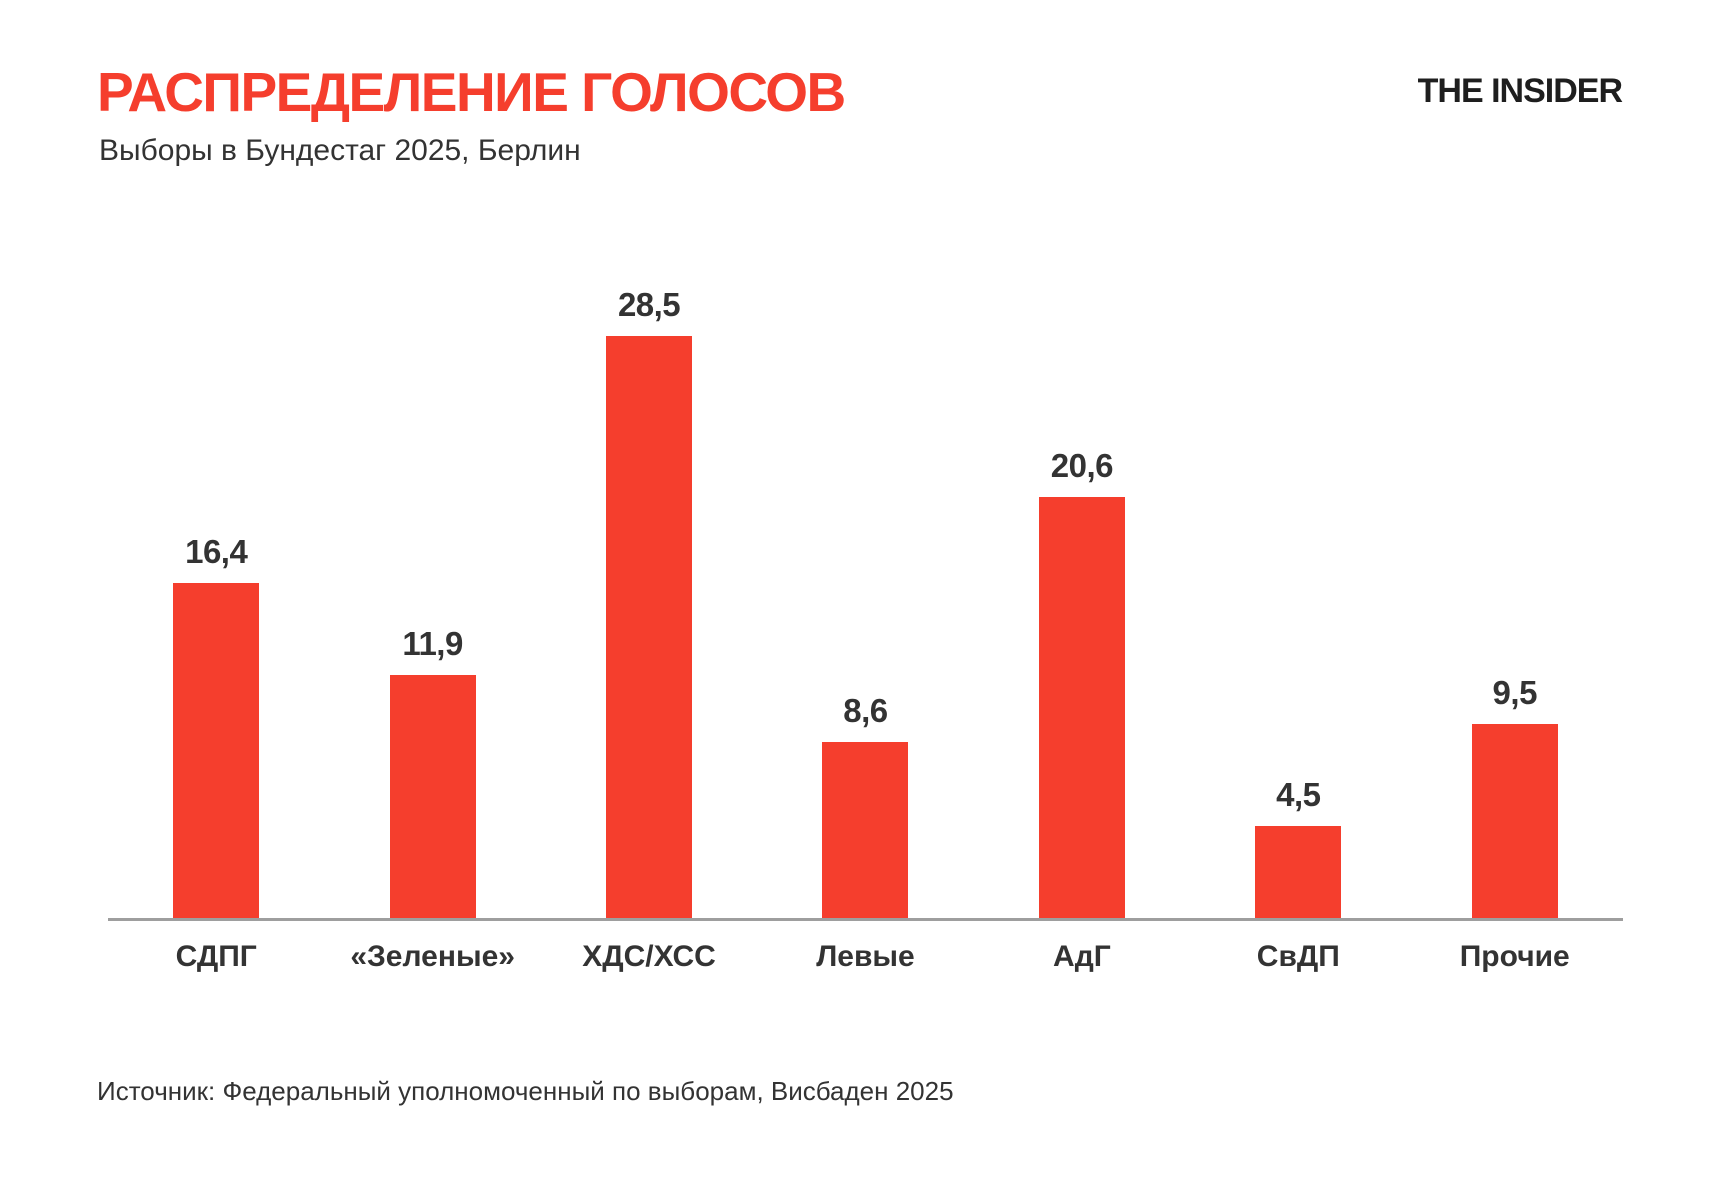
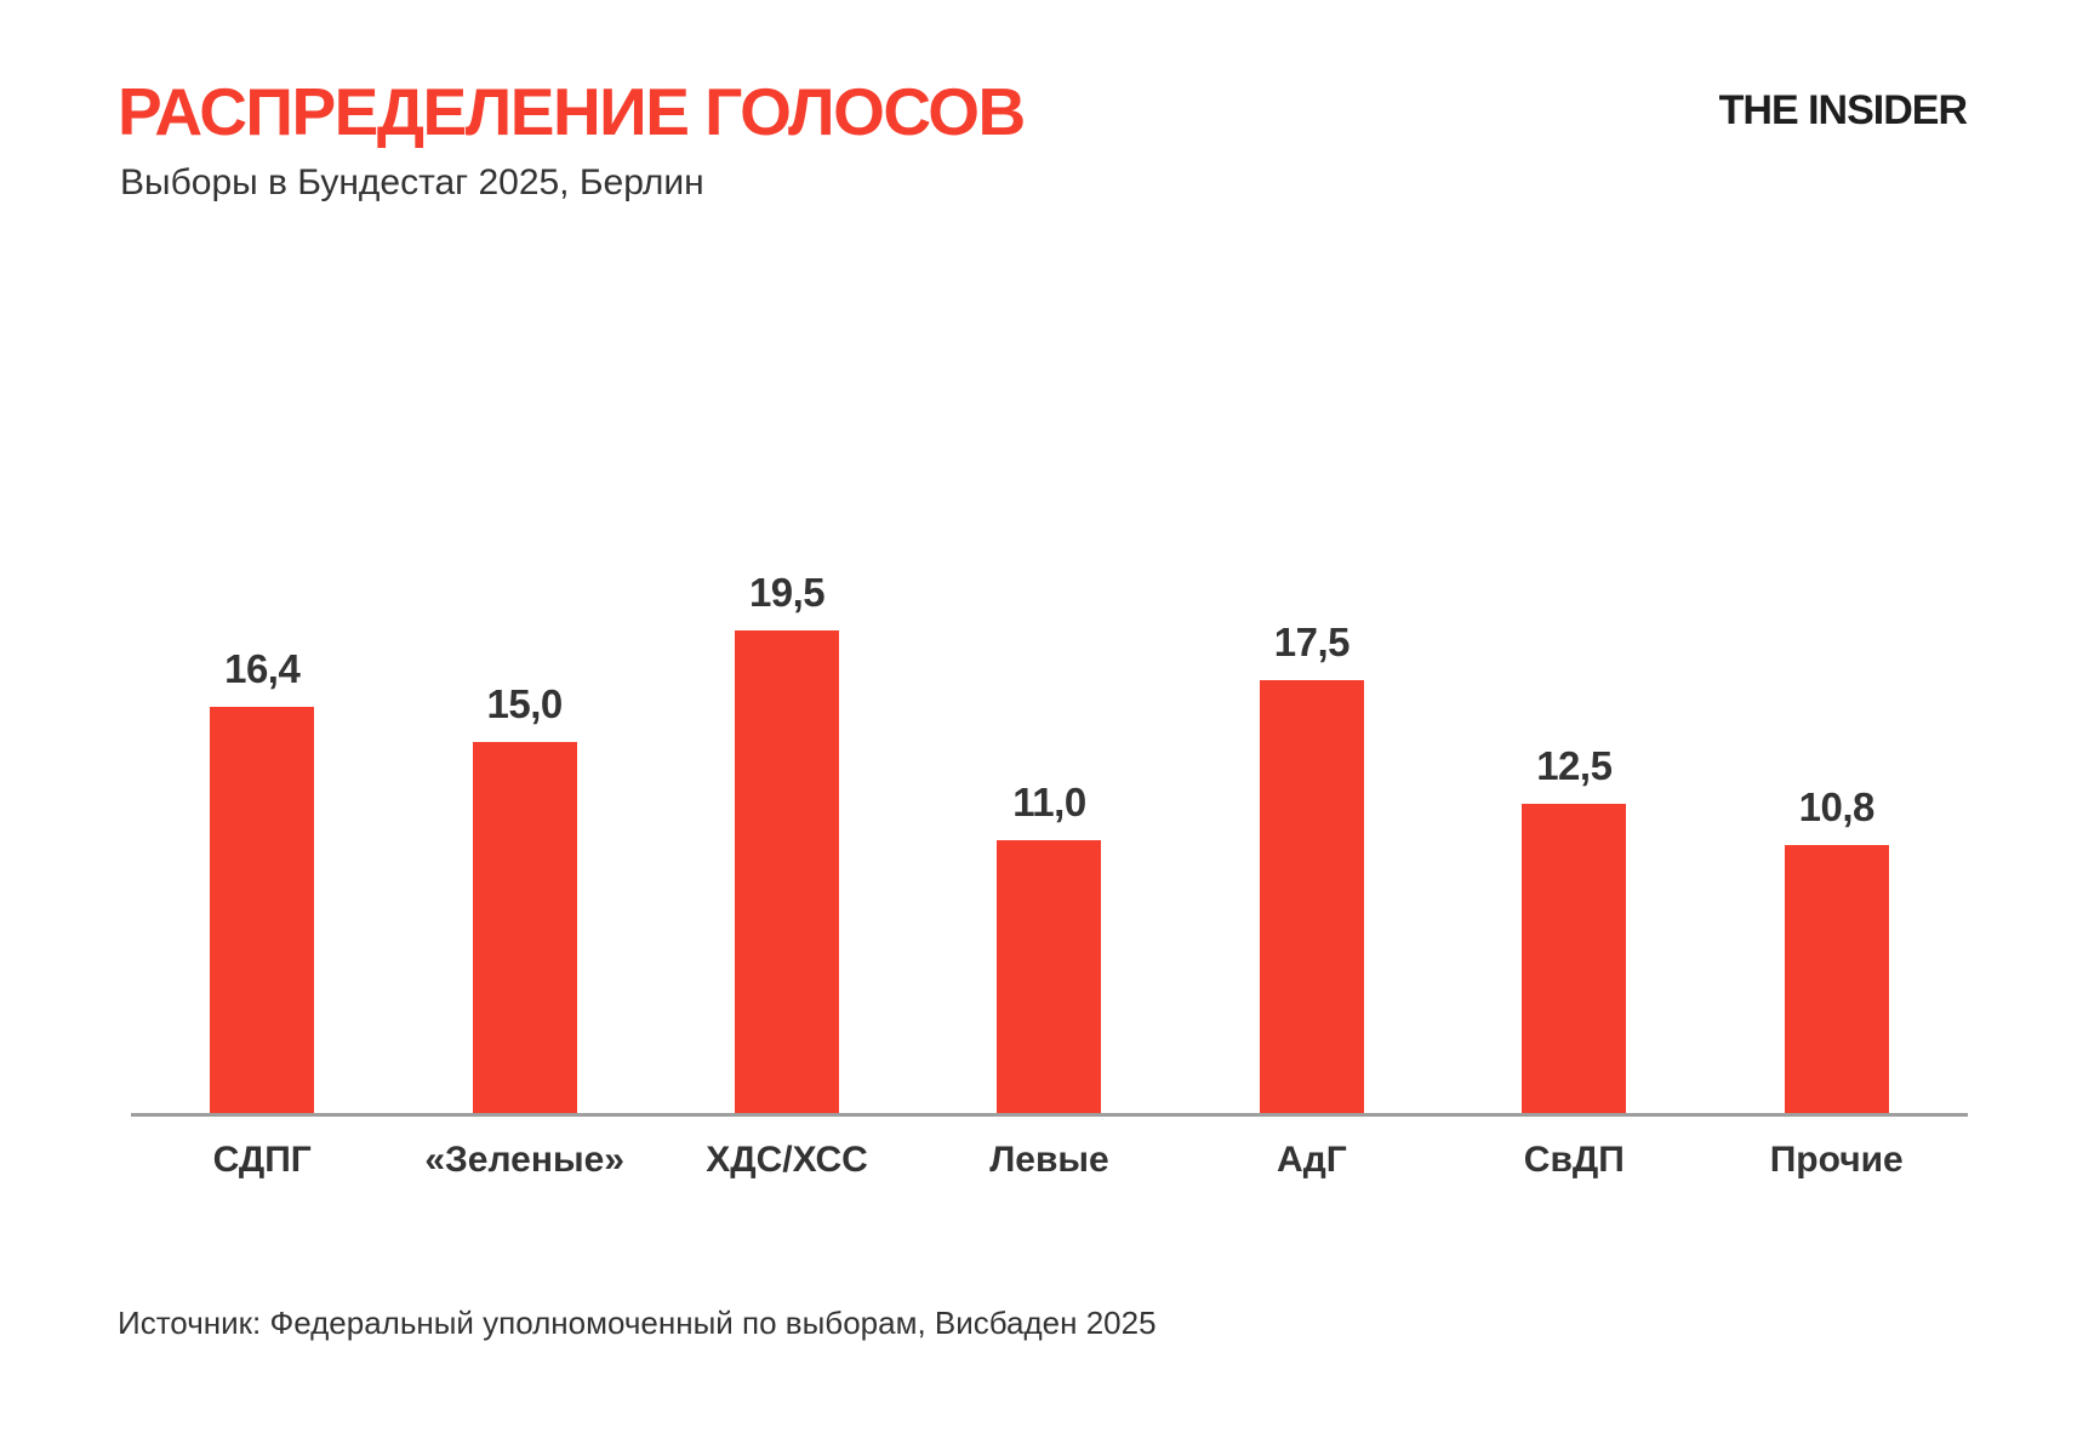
«Зеленые»: 11,9 -> 15,0
ХДС/ХСС: 28,5 -> 19,5
Левые: 8,6 -> 11,0
АдГ: 20,6 -> 17,5
СвДП: 4,5 -> 12,5
Прочие: 9,5 -> 10,8
